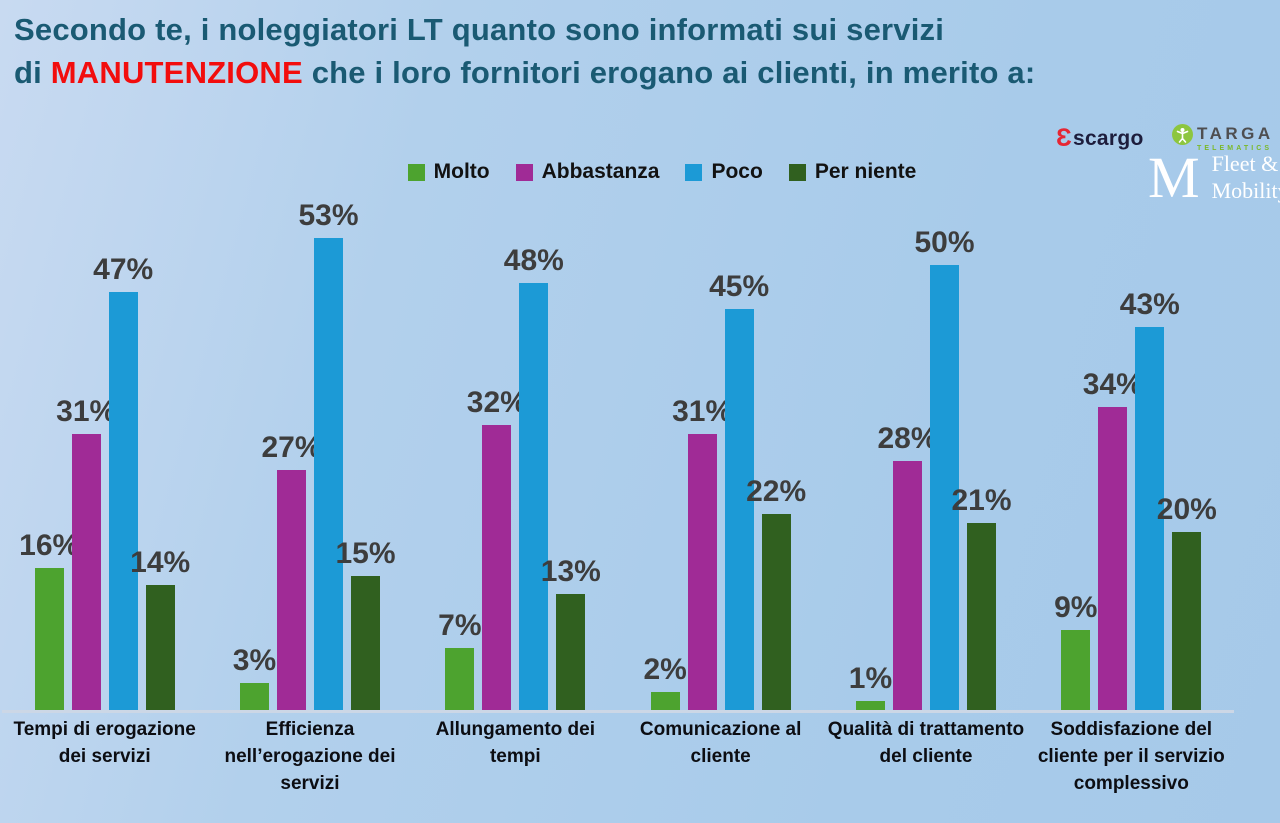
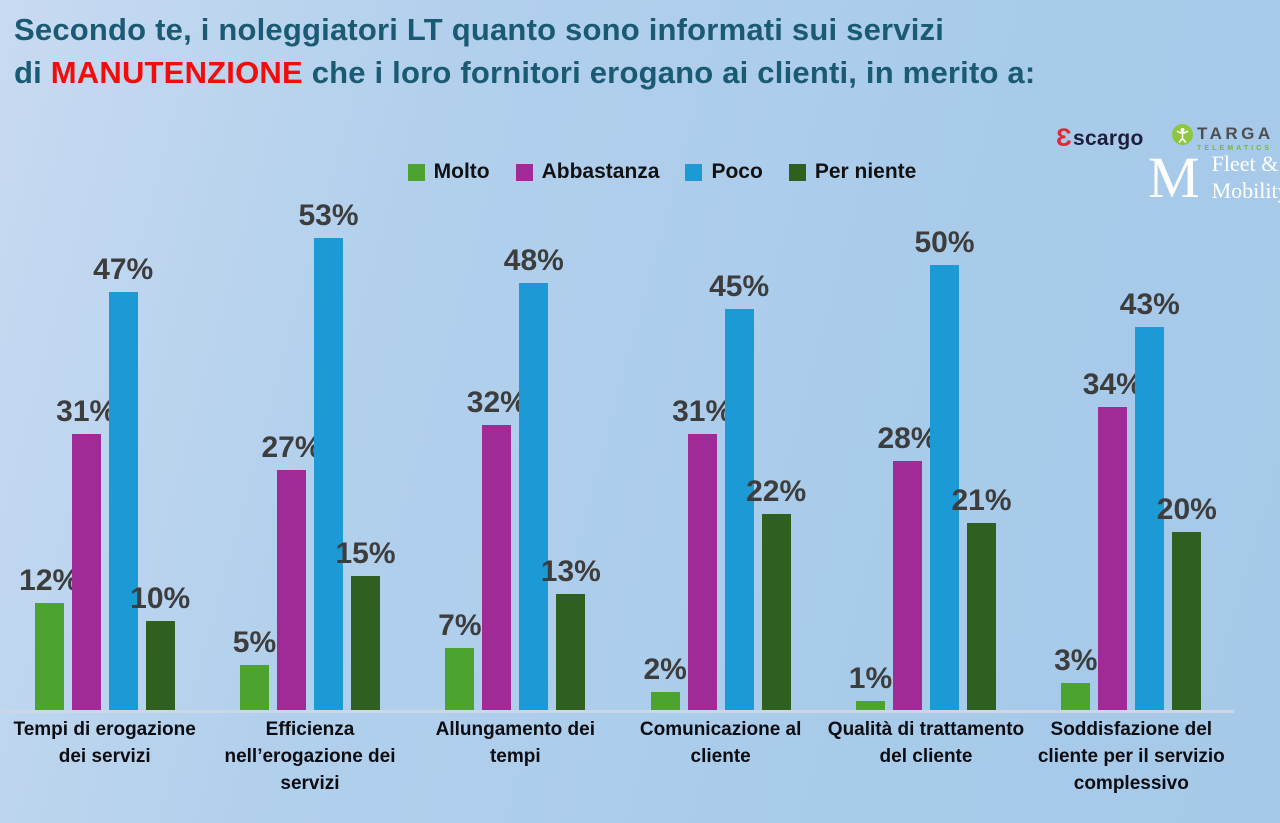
Molto/Tempi di erogazione dei servizi: 16% -> 12%
Per niente/Tempi di erogazione dei servizi: 14% -> 10%
Molto/Efficienza nell’erogazione dei servizi: 3% -> 5%
Molto/Soddisfazione del cliente per il servizio complessivo: 9% -> 3%
